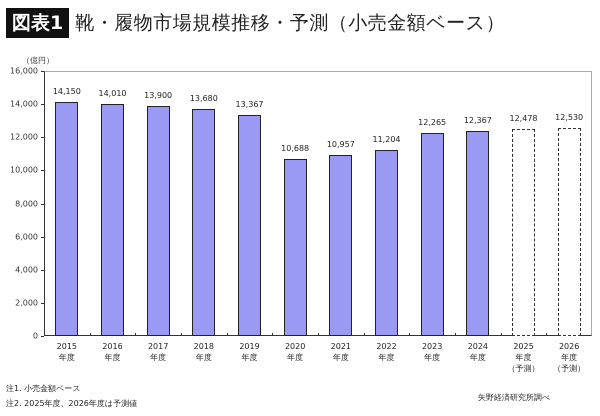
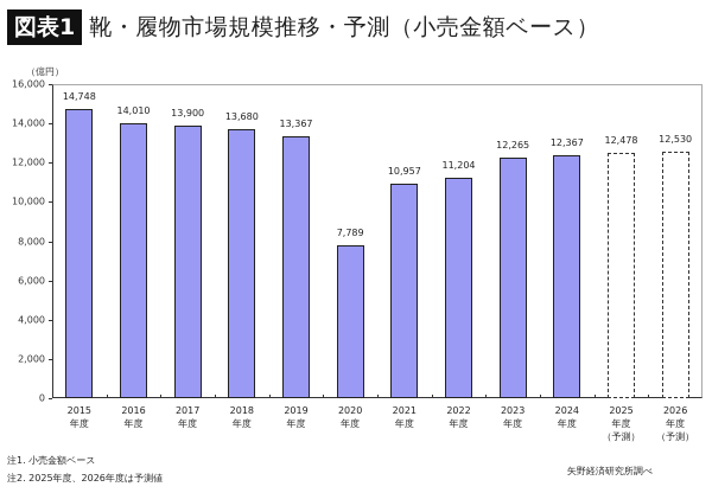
2015年度: 14,150 -> 14,748
2020年度: 10,688 -> 7,789
